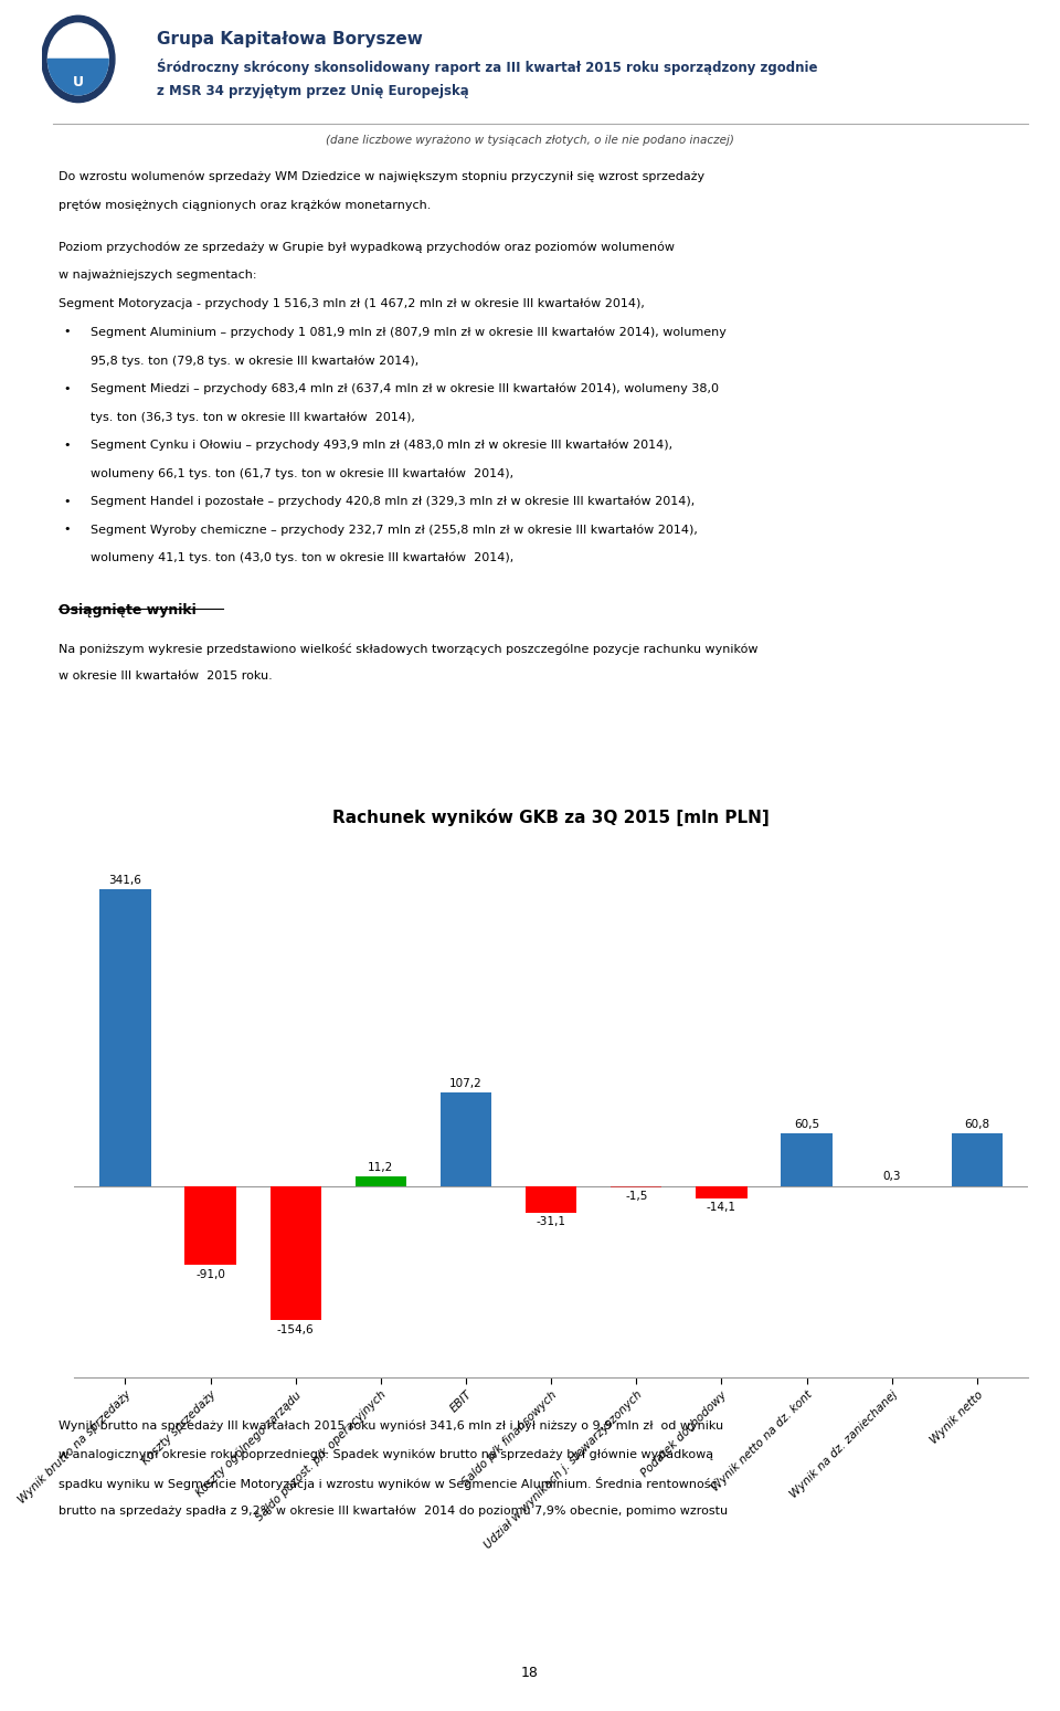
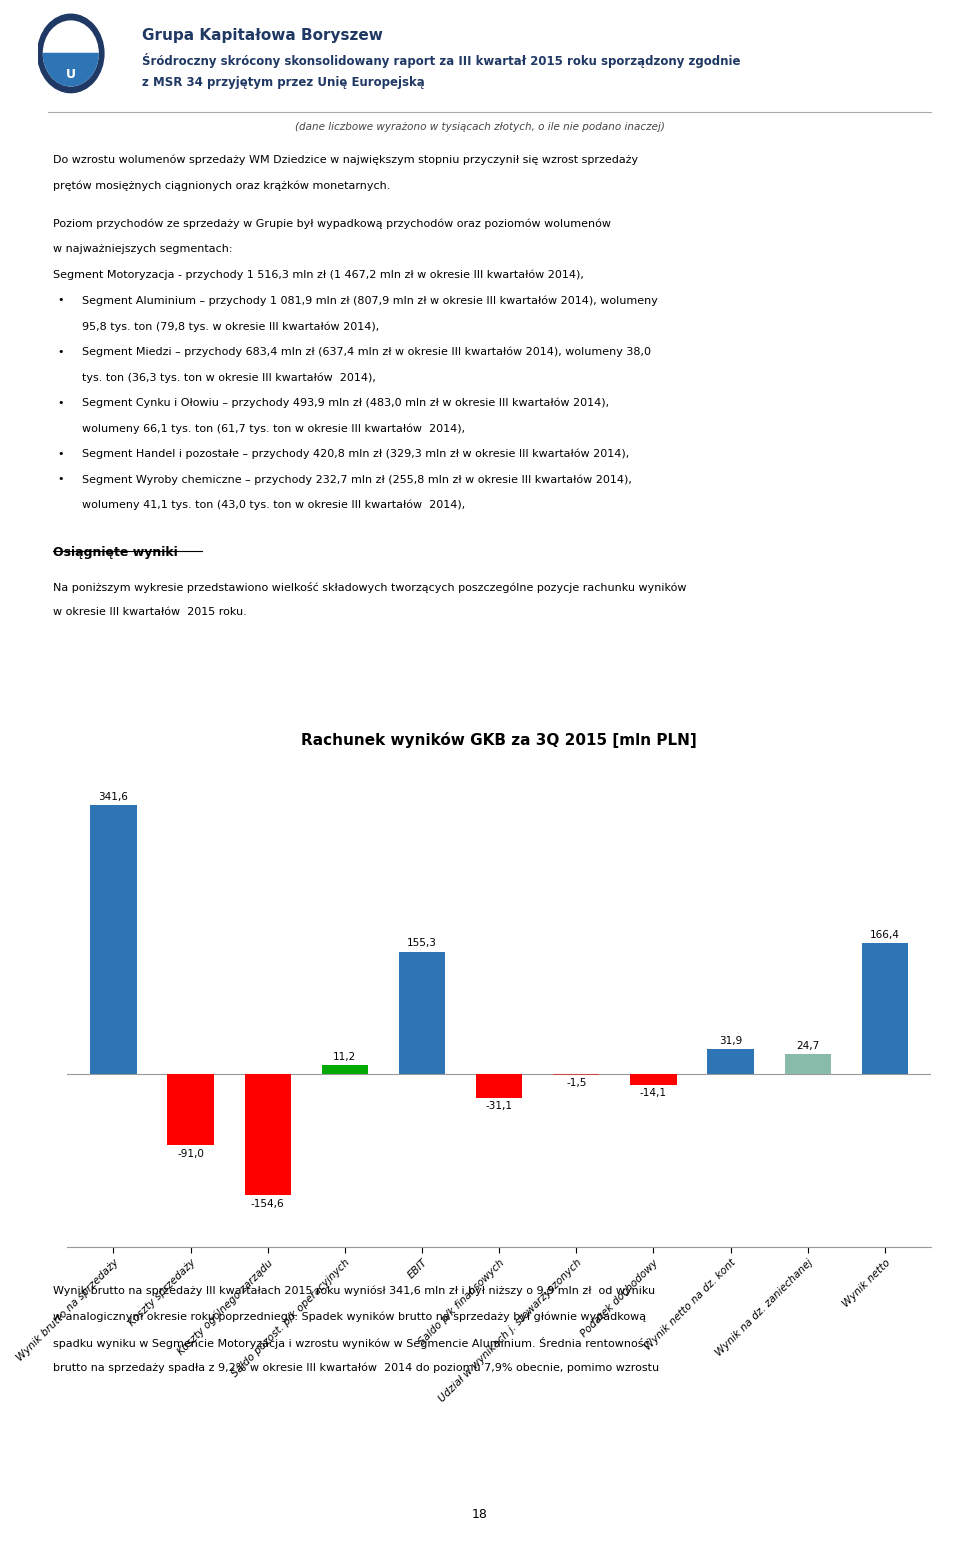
EBIT: 107,2 -> 155,3
Wynik netto na dz. kont: 60,5 -> 31,9
Wynik na dz. zaniechanej: 0,3 -> 24,7
Wynik netto: 60,8 -> 166,4
